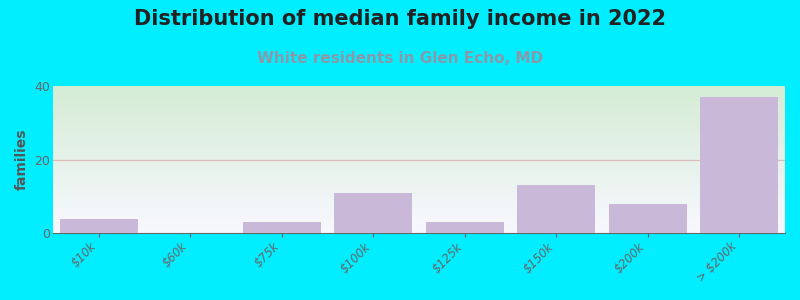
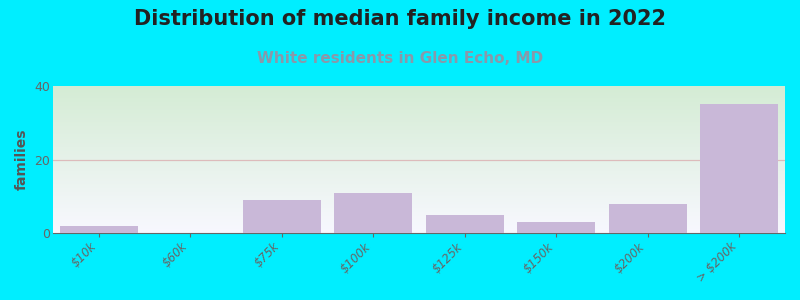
$10k: 4 -> 2
$75k: 3 -> 9
$125k: 3 -> 5
$150k: 13 -> 3
> $200k: 37 -> 35
